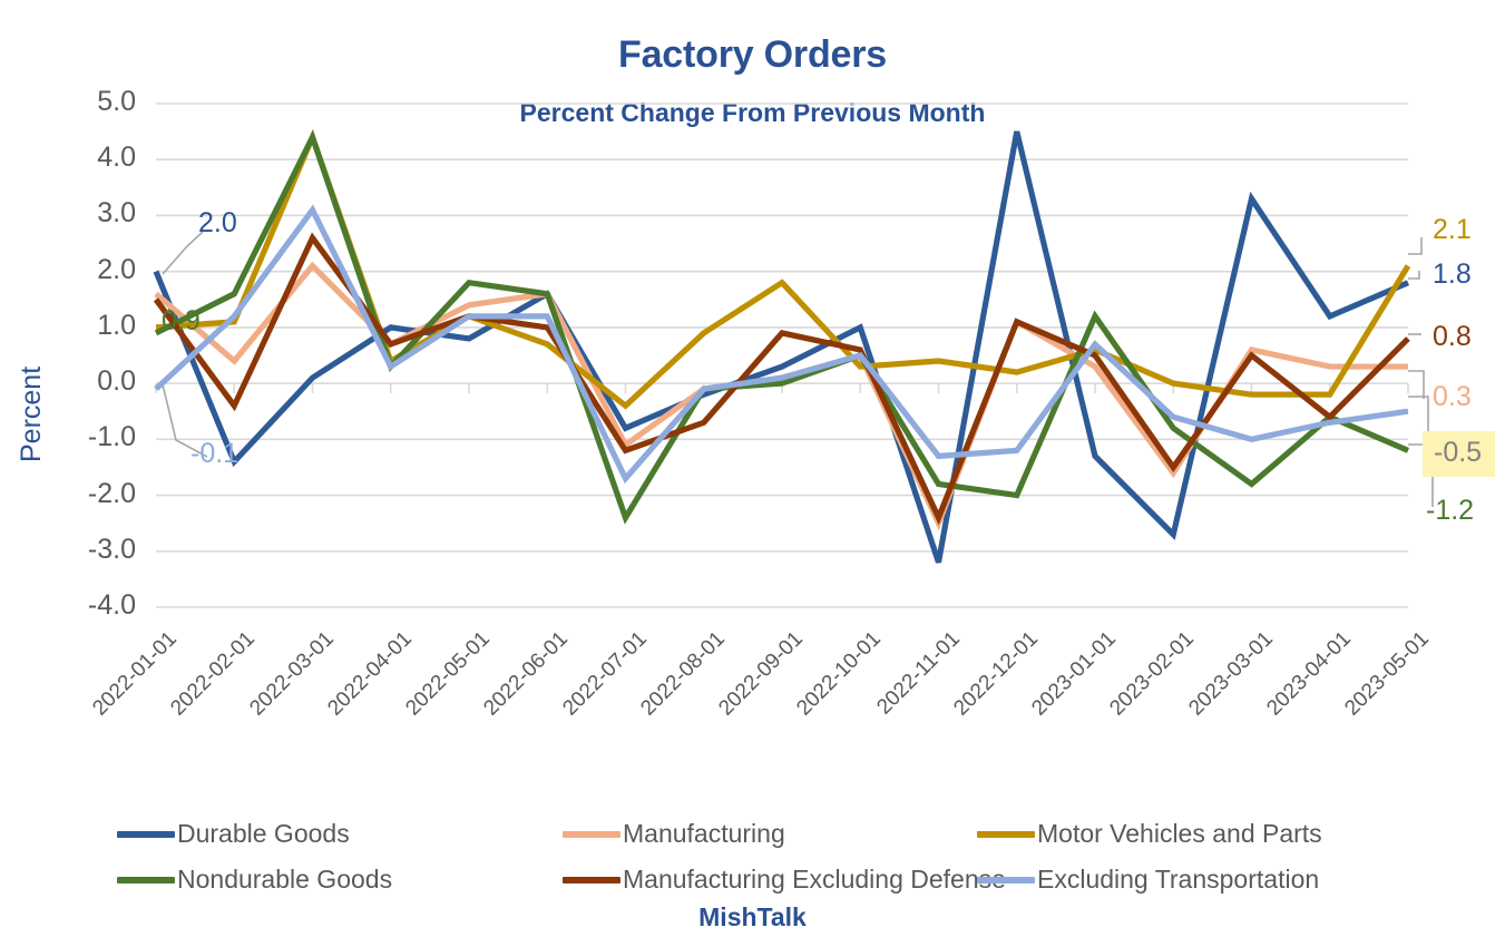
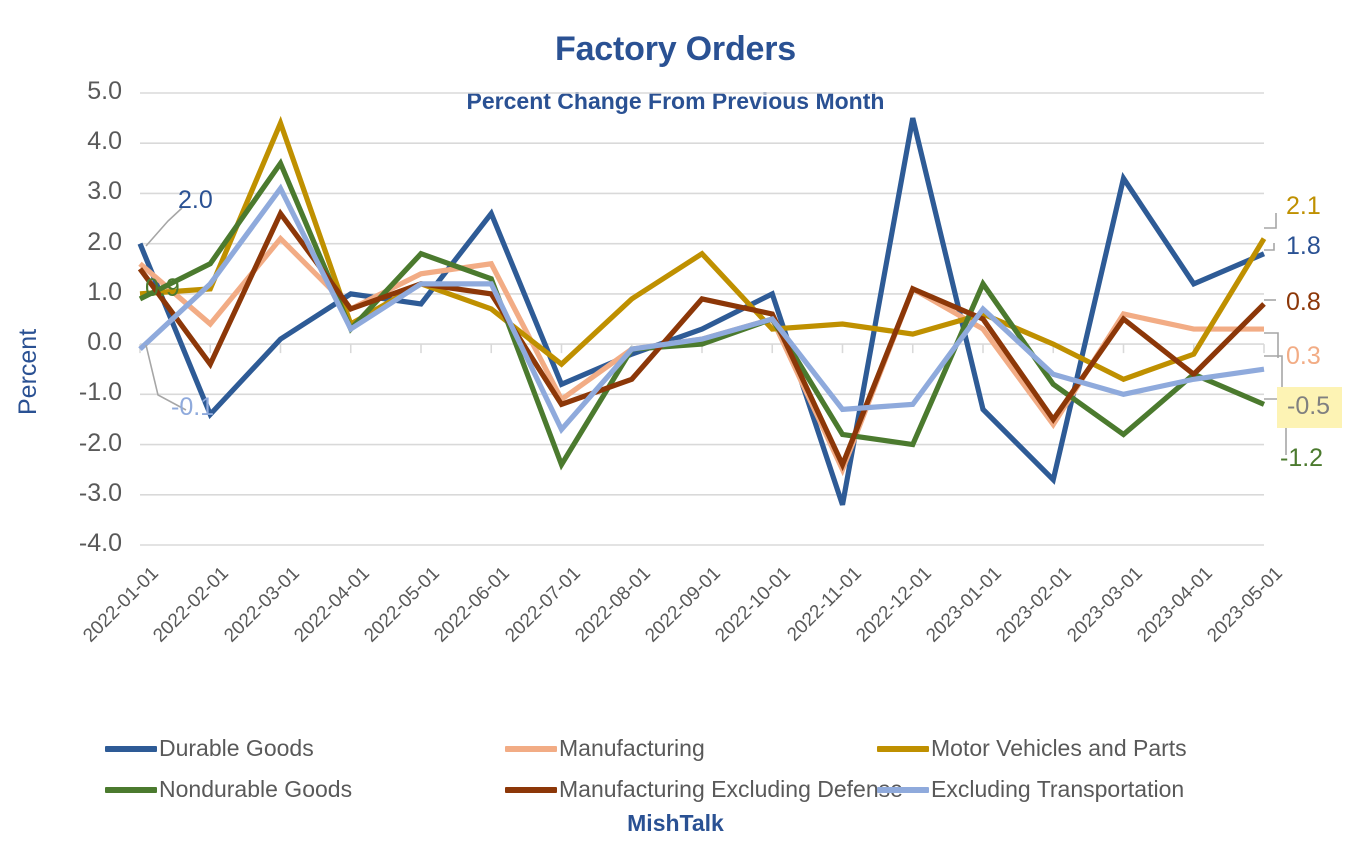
Nondurable Goods/2022-03-01: 4.4 -> 3.6
Durable Goods/2022-06-01: 1.6 -> 2.6
Nondurable Goods/2022-06-01: 1.6 -> 1.3
Motor Vehicles and Parts/2023-03-01: -0.2 -> -0.7
